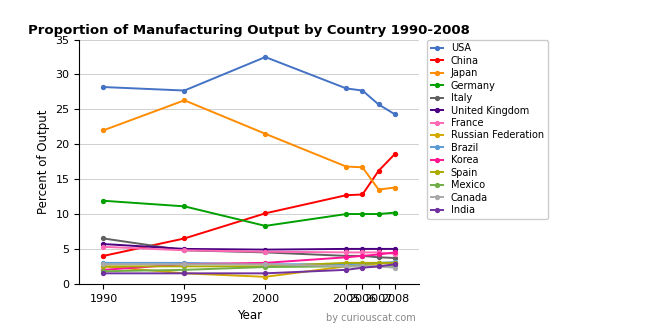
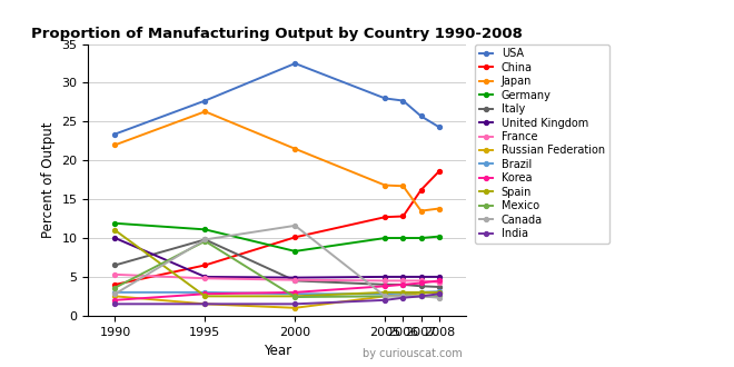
USA/1990: 28.2 -> 23.4
United Kingdom/1990: 5.7 -> 10.0
Spain/1990: 2.5 -> 11.0
Mexico/1990: 1.8 -> 3.6
Italy/1995: 4.8 -> 9.8
Mexico/1995: 2.0 -> 9.6
Canada/1995: 2.8 -> 9.8
Canada/2000: 2.8 -> 11.6
